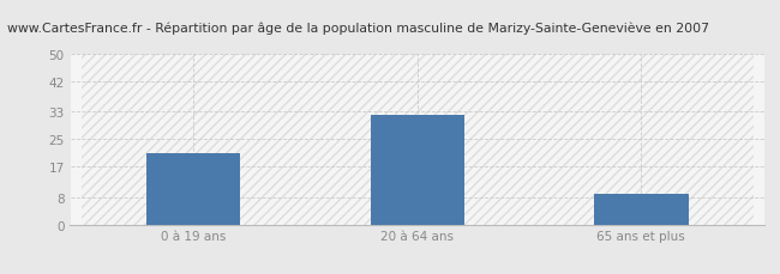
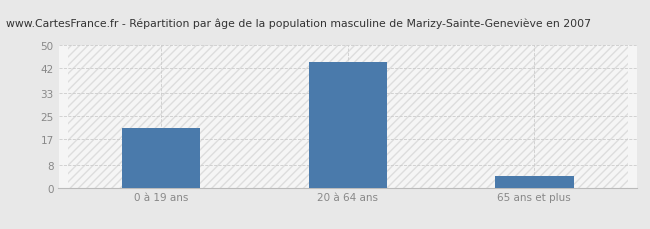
20 à 64 ans: 32 -> 44
65 ans et plus: 9 -> 4
